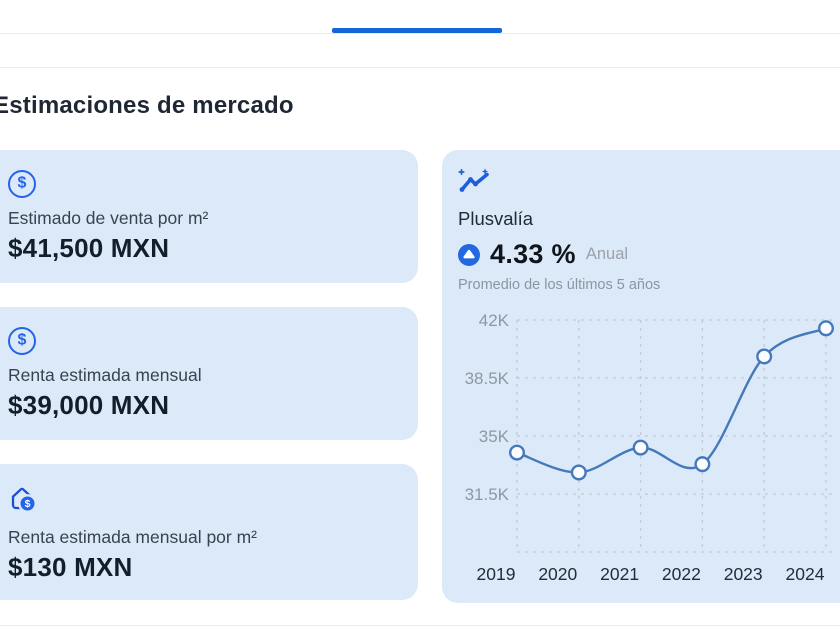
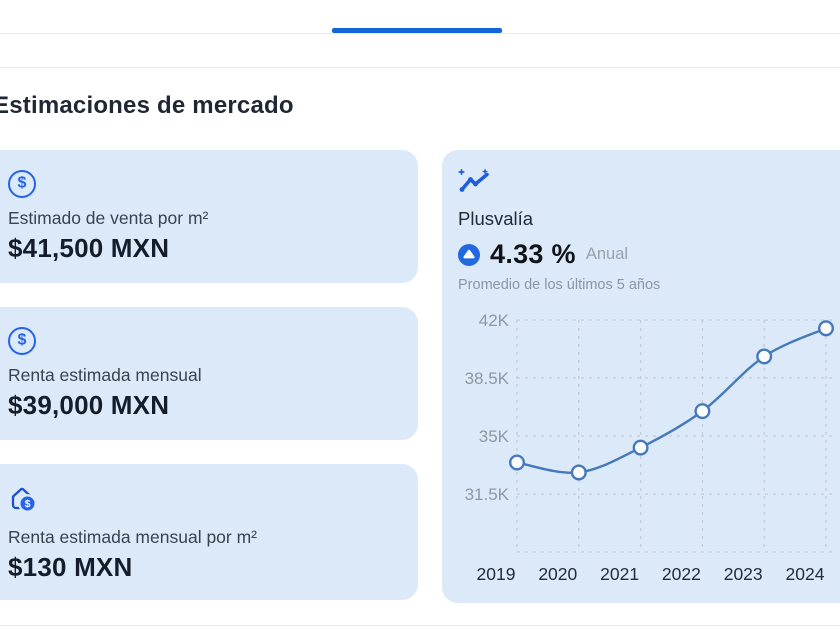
2019: 34.0K -> 33.4K
2022: 33.3K -> 36.5K
